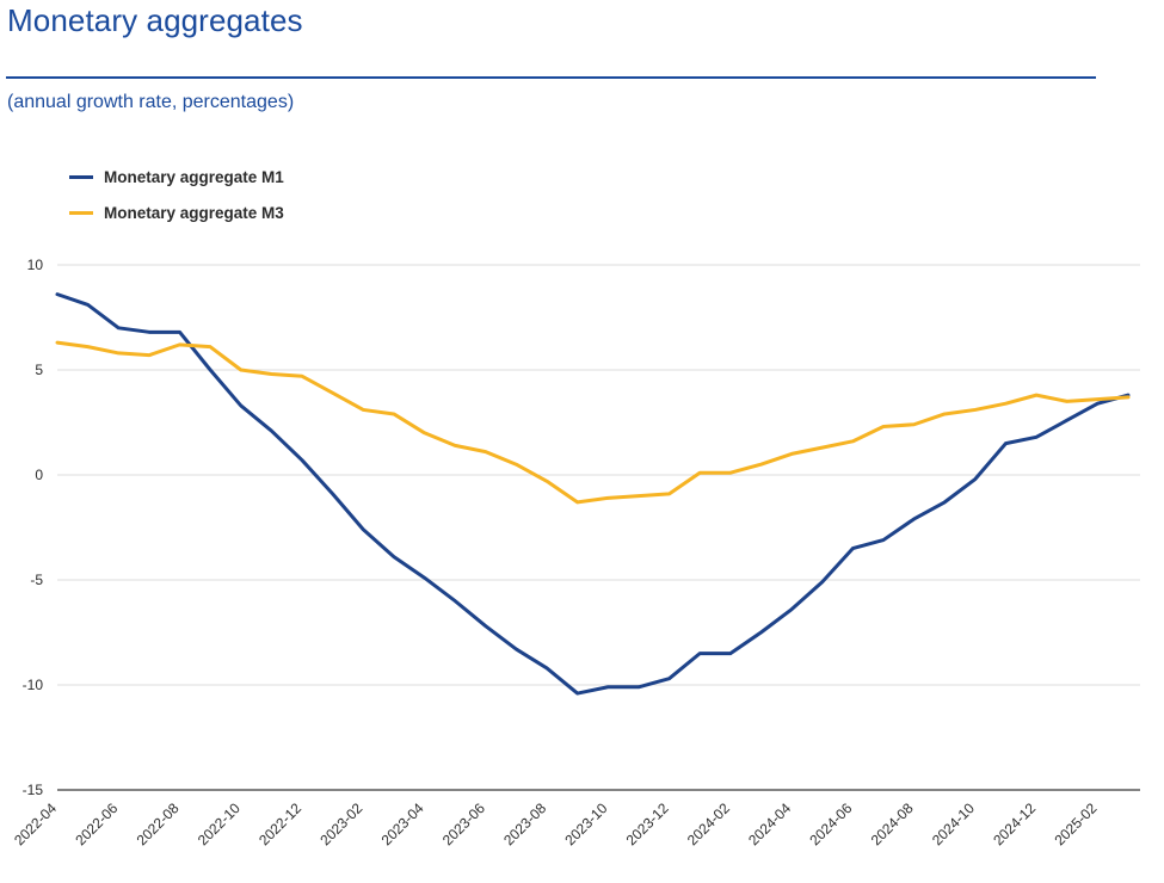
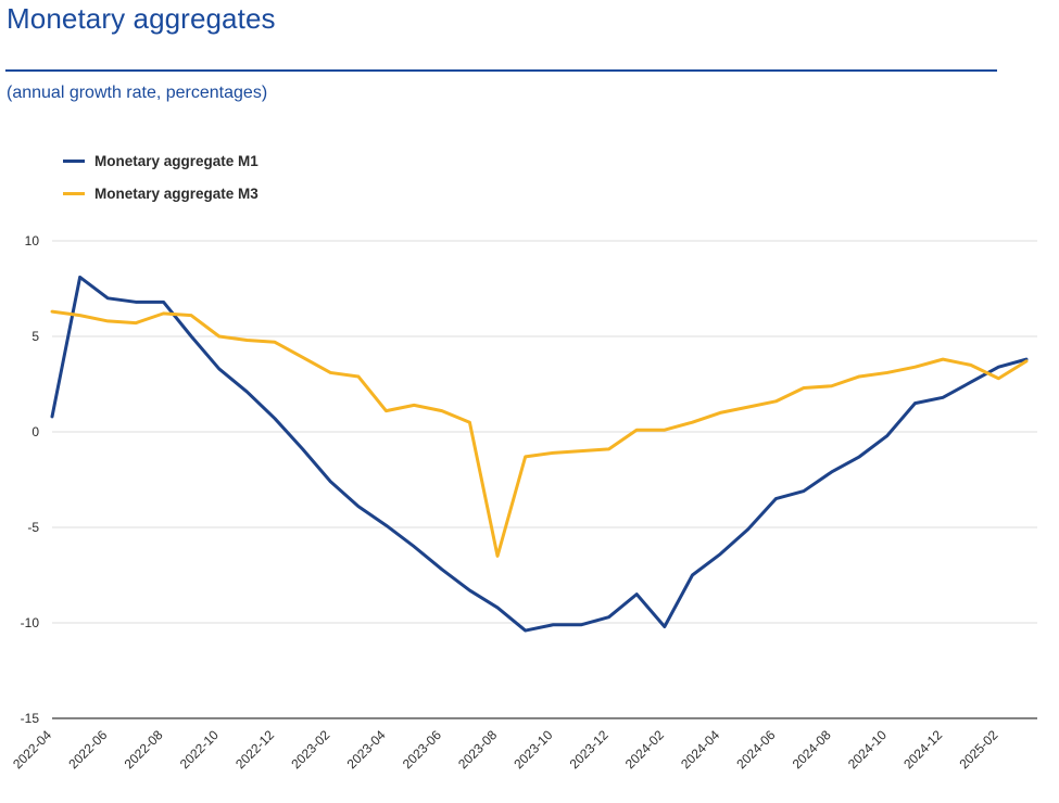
Monetary aggregate M1/2022-04: 8.6 -> 0.8
Monetary aggregate M3/2023-04: 2.0 -> 1.1
Monetary aggregate M3/2023-08: -0.3 -> -6.5
Monetary aggregate M1/2024-02: -8.5 -> -10.2
Monetary aggregate M3/2025-02: 3.6 -> 2.8
